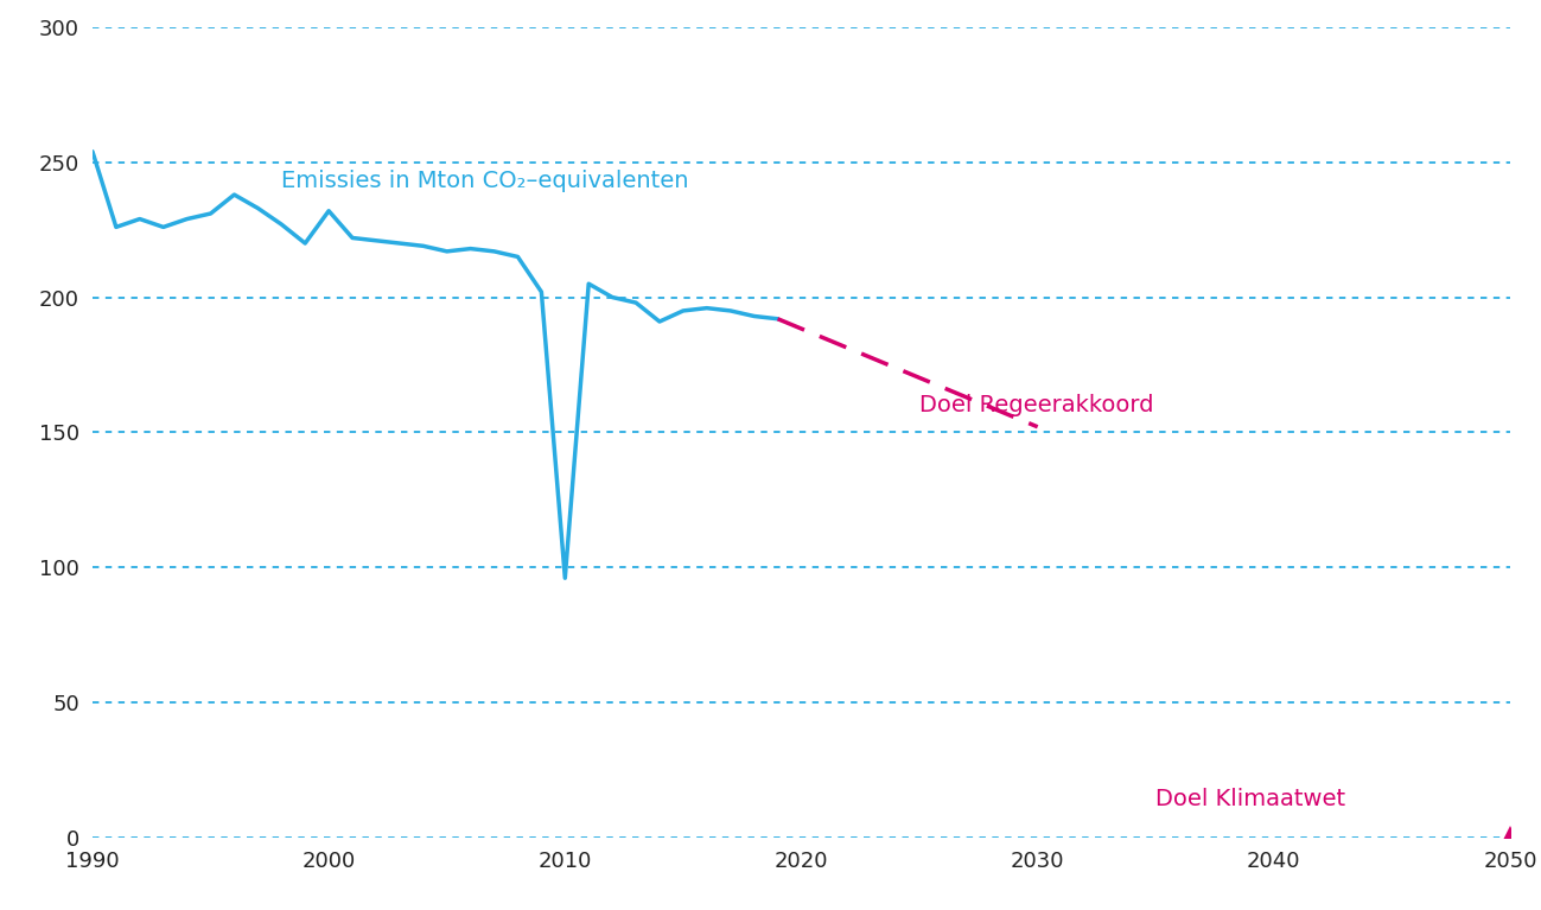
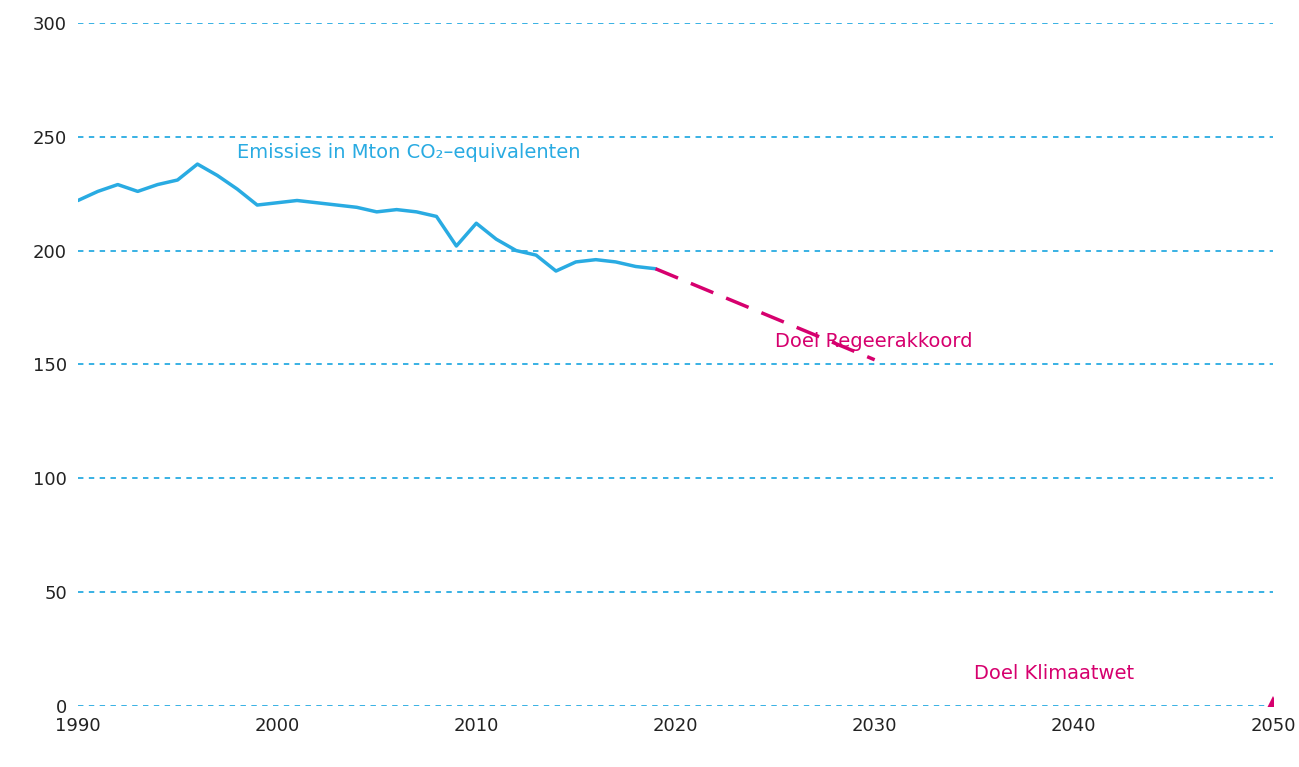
1990: 254 -> 222
2000: 232 -> 221
2010: 96 -> 212
